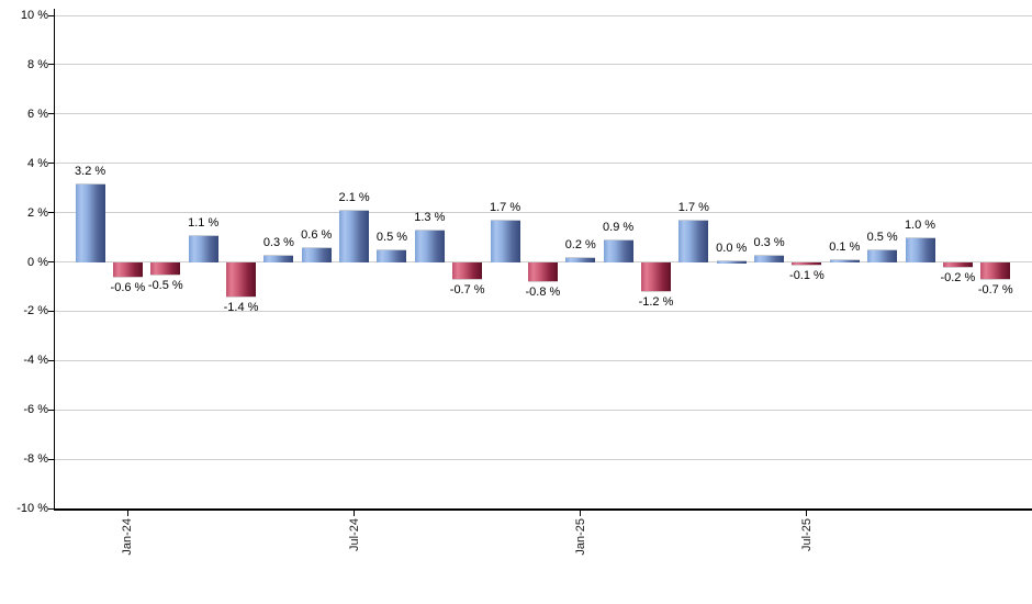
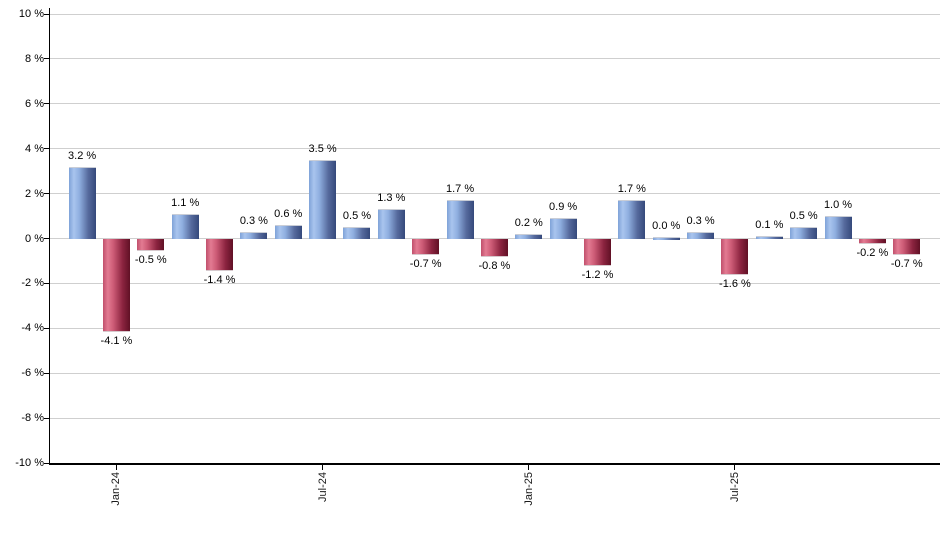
Jan-24: -0.6 -> -4.1
Jul-24: 2.1 -> 3.5
Jul-25: -0.1 -> -1.6
